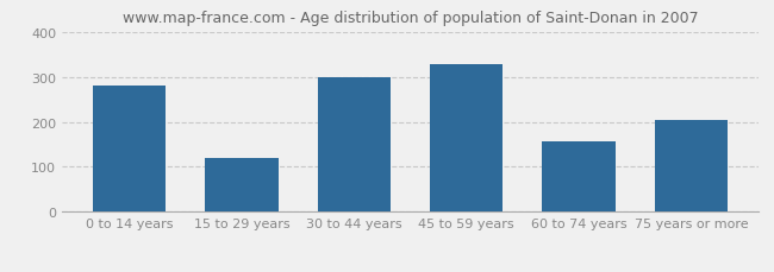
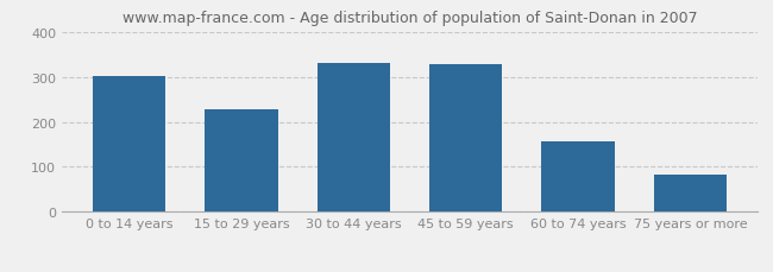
0 to 14 years: 280 -> 302
15 to 29 years: 120 -> 228
30 to 44 years: 300 -> 331
75 years or more: 205 -> 84
